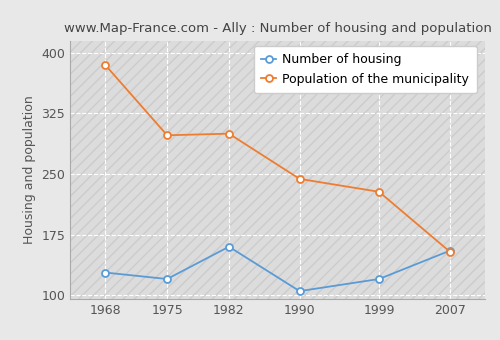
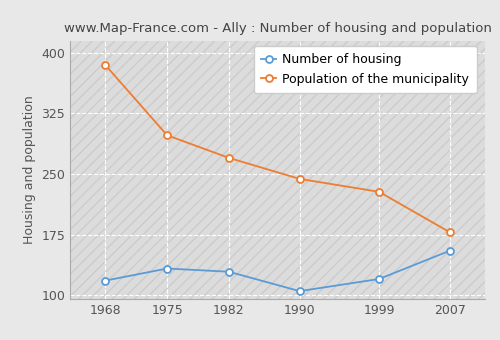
Number of housing/1968: 128 -> 118
Number of housing/1975: 120 -> 133
Number of housing/1982: 160 -> 129
Population of the municipality/1982: 300 -> 270
Population of the municipality/2007: 154 -> 178
